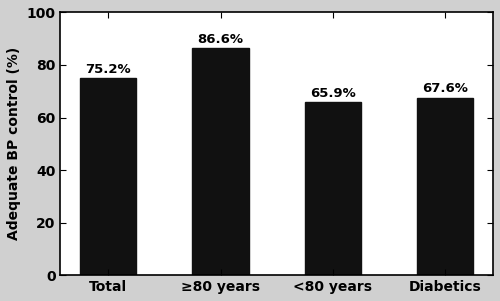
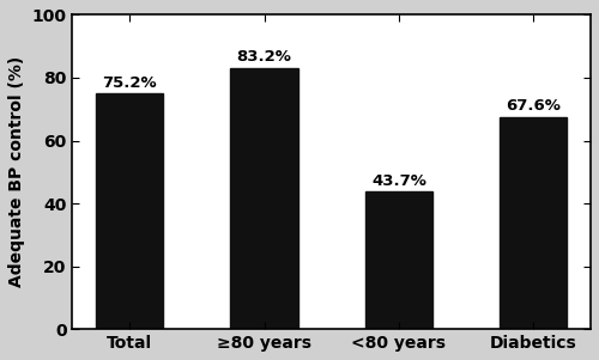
≥80 years: 86.6% -> 83.2%
<80 years: 65.9% -> 43.7%
